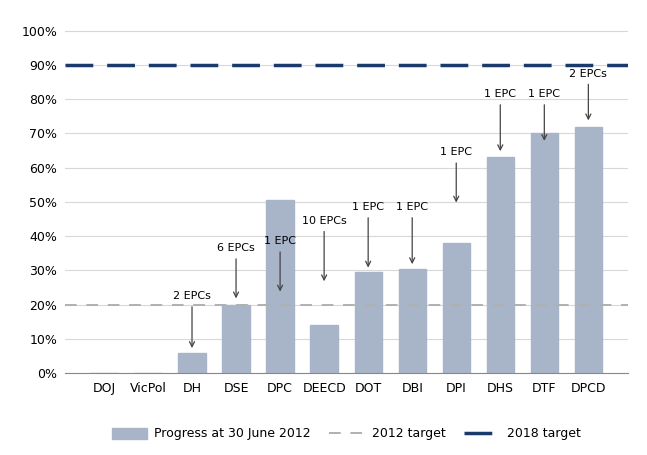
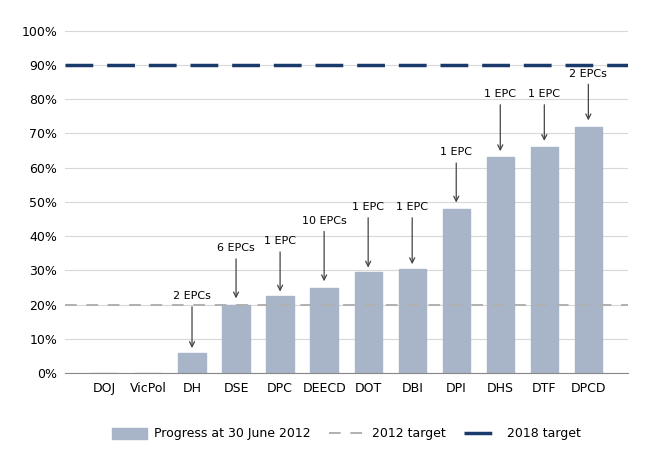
DPC: 50.5% -> 22.5%
DEECD: 14.0% -> 25.0%
DPI: 38.0% -> 48.0%
DTF: 70.0% -> 66.0%
